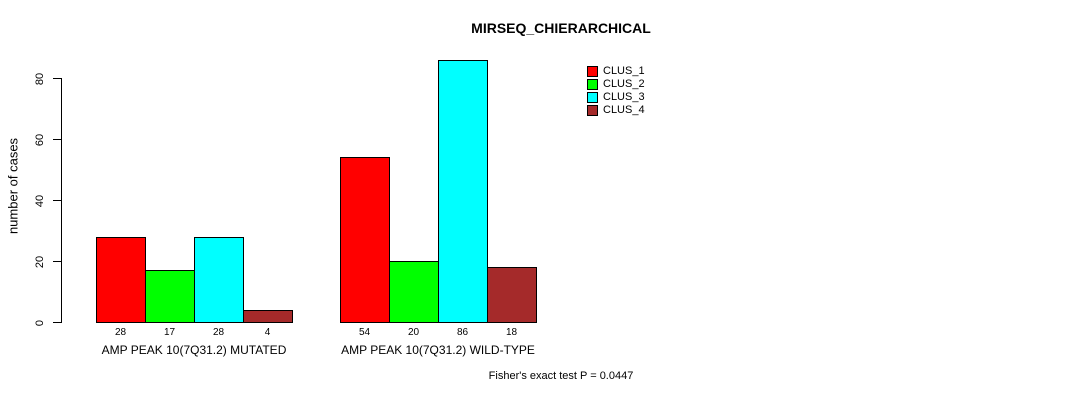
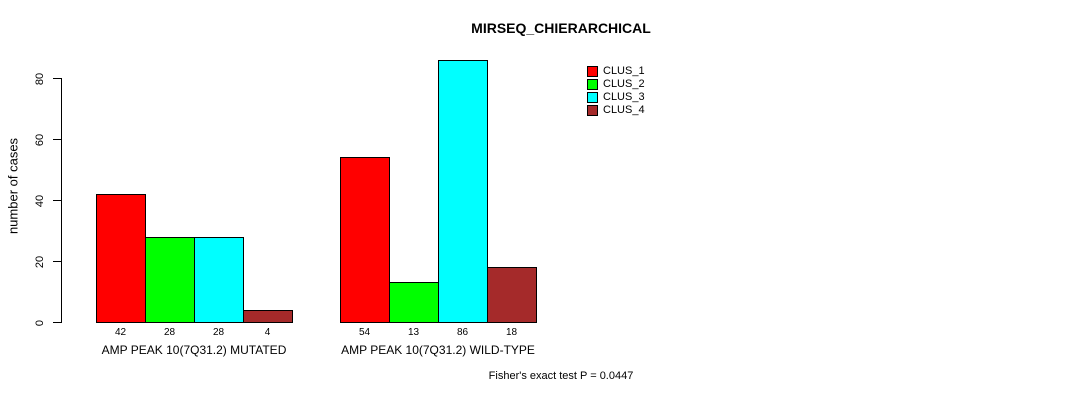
CLUS_1/AMP PEAK 10(7Q31.2) MUTATED: 28 -> 42
CLUS_2/AMP PEAK 10(7Q31.2) MUTATED: 17 -> 28
CLUS_2/AMP PEAK 10(7Q31.2) WILD-TYPE: 20 -> 13
